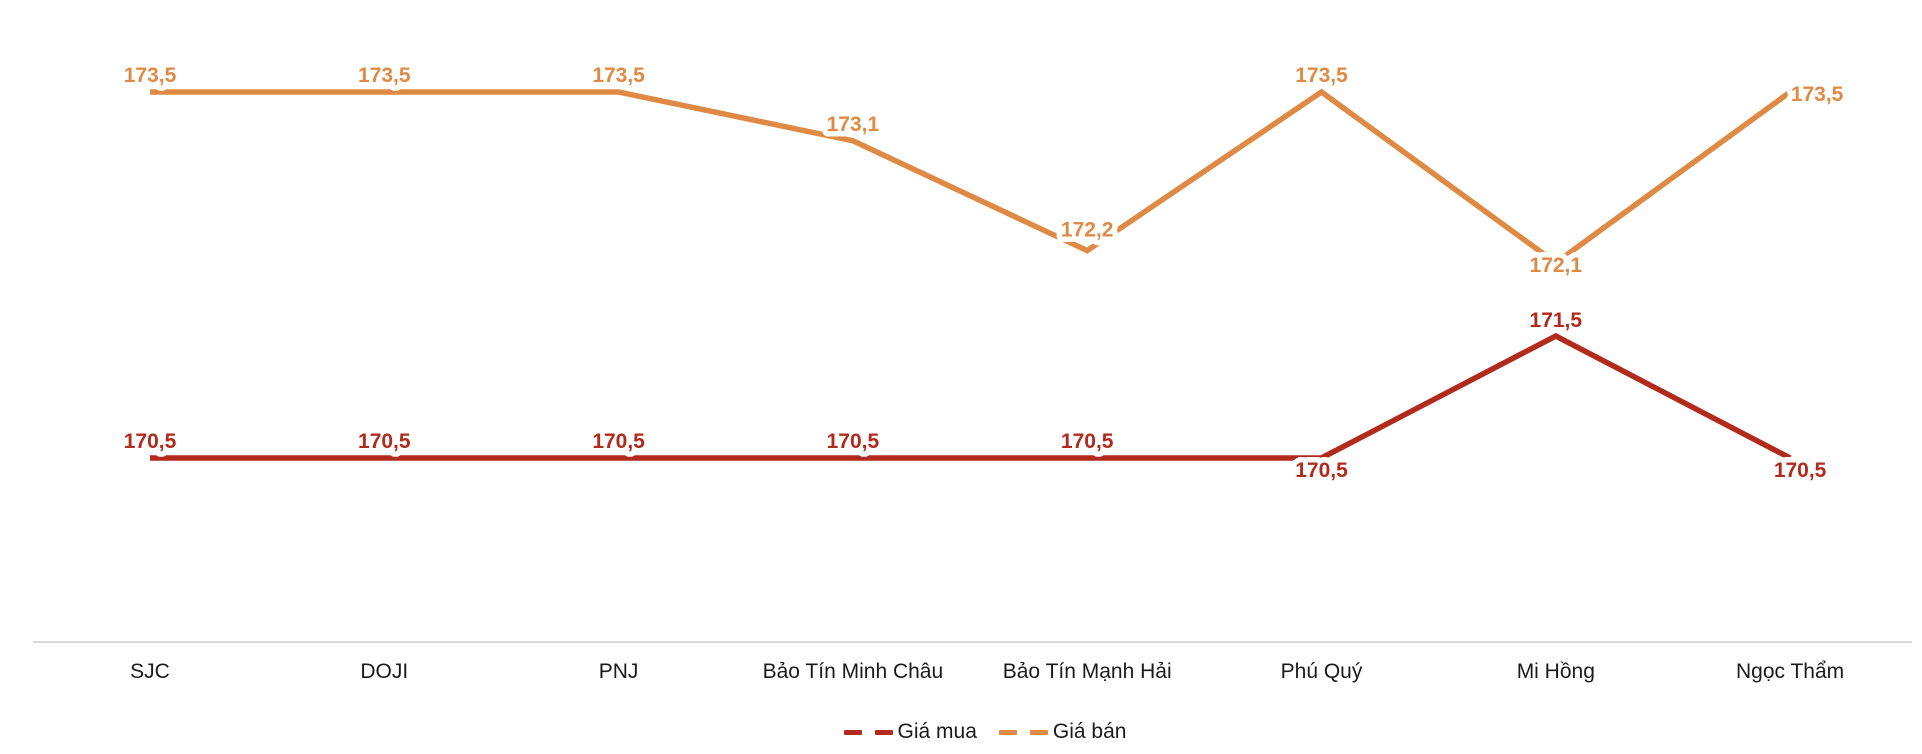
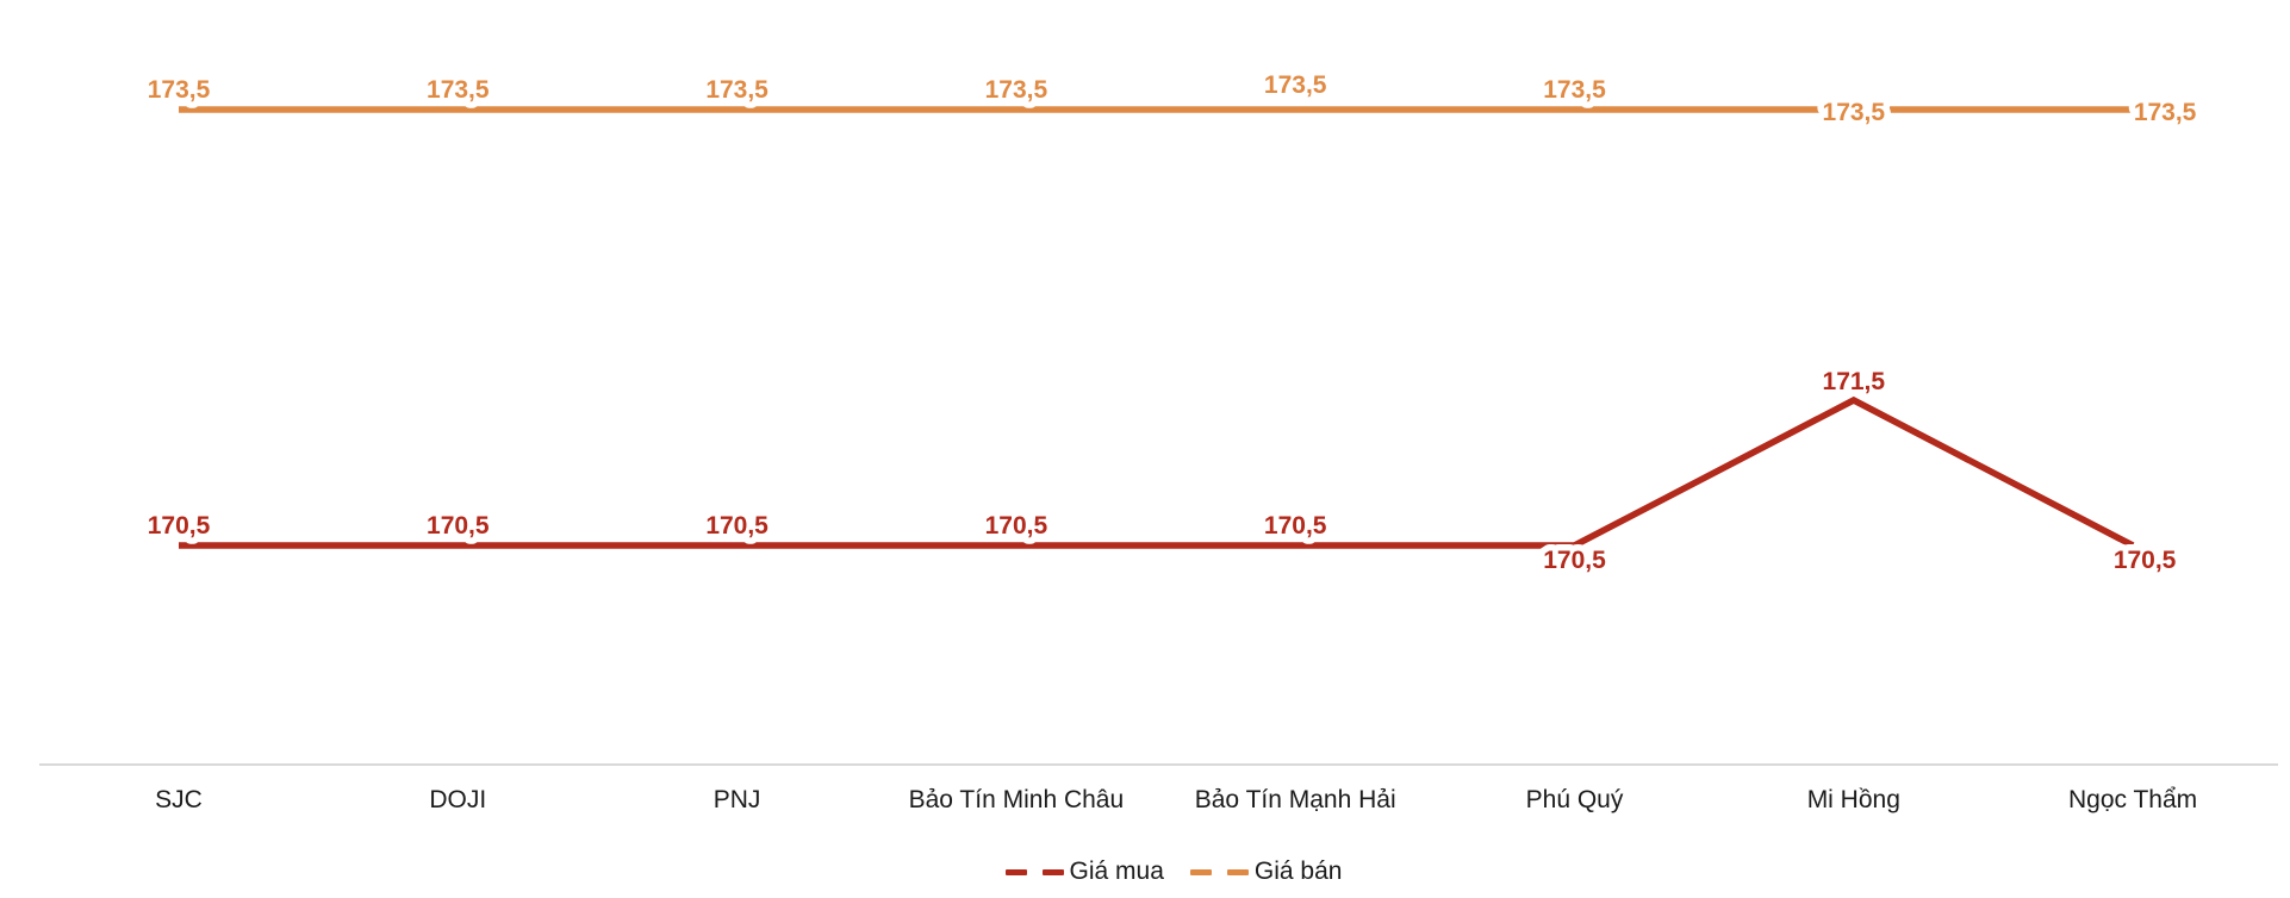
Giá bán/Bảo Tín Minh Châu: 173,1 -> 173,5
Giá bán/Bảo Tín Mạnh Hải: 172,2 -> 173,5
Giá bán/Mi Hồng: 172,1 -> 173,5
